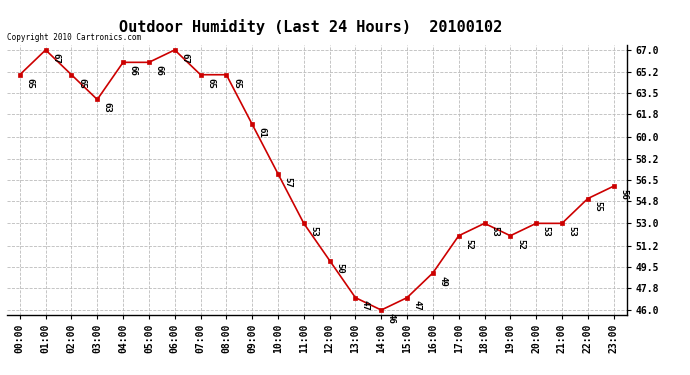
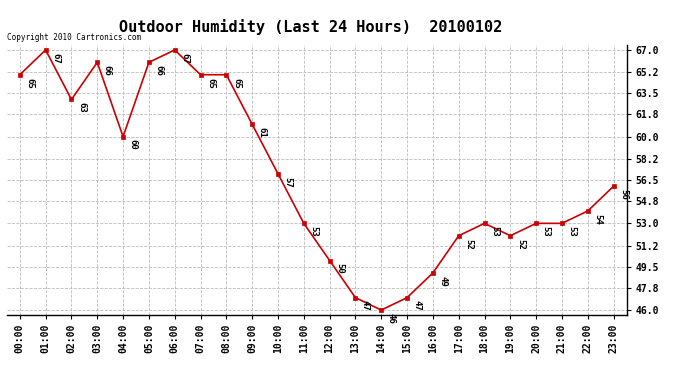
02:00: 65 -> 63
03:00: 63 -> 66
04:00: 66 -> 60
22:00: 55 -> 54
